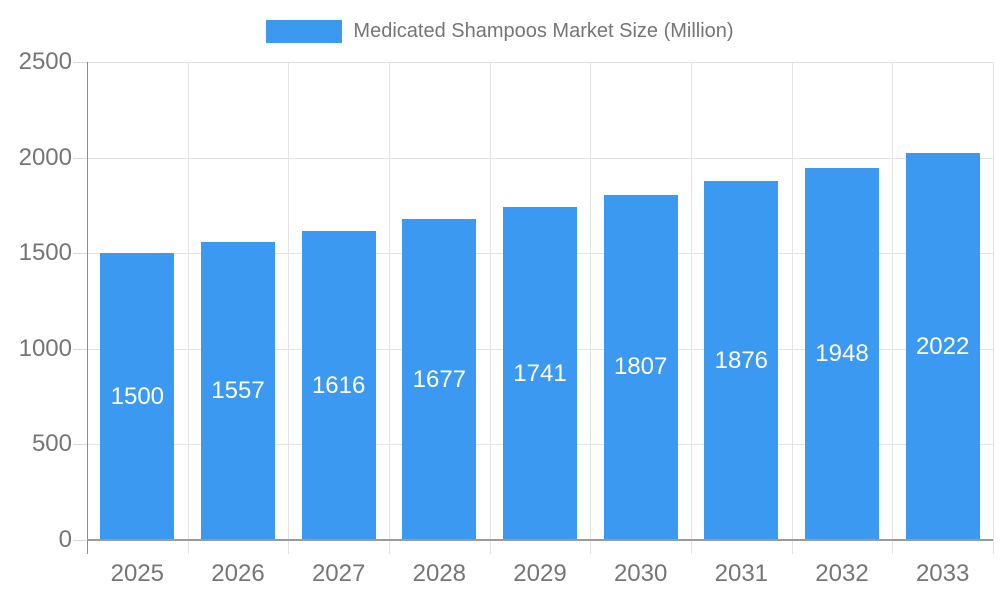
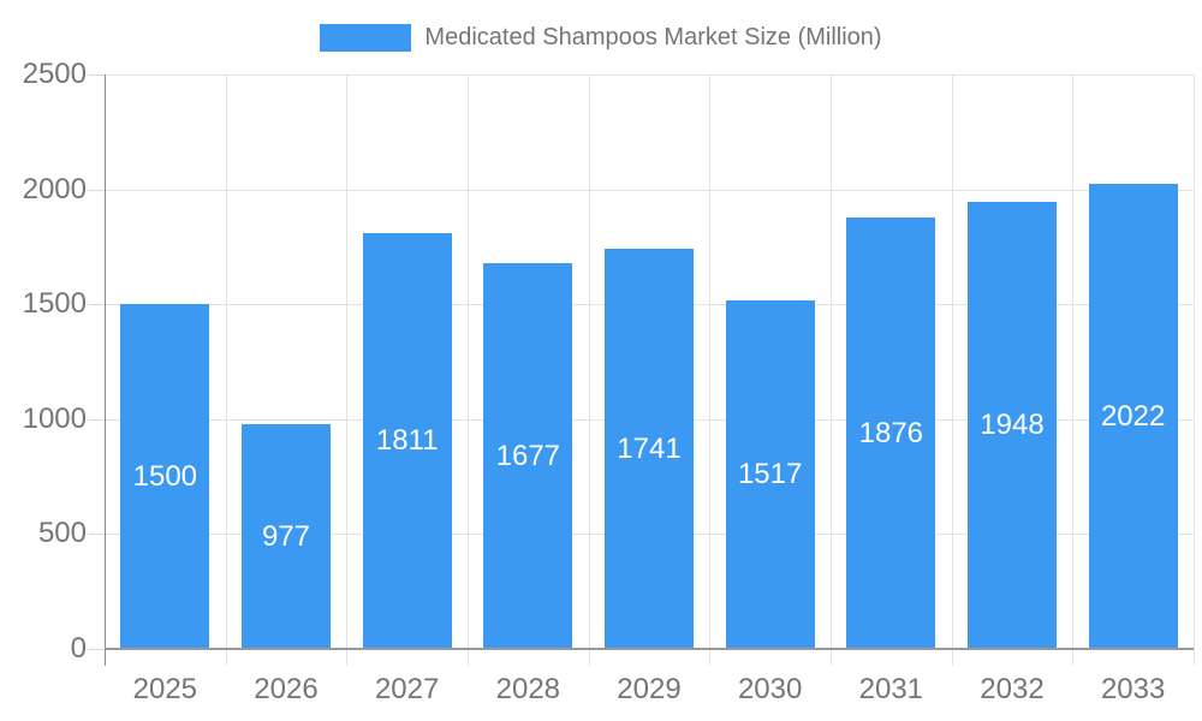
2026: 1557 -> 977
2027: 1616 -> 1811
2030: 1807 -> 1517
